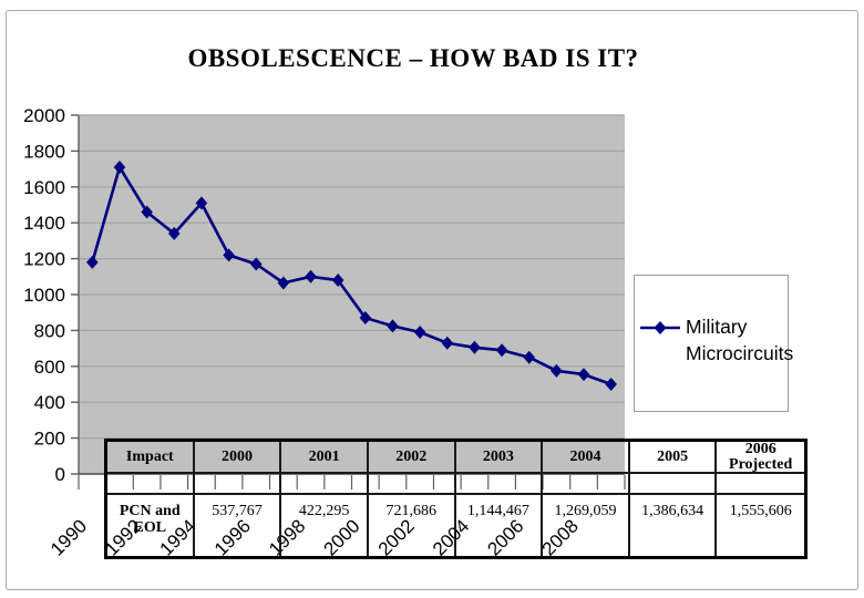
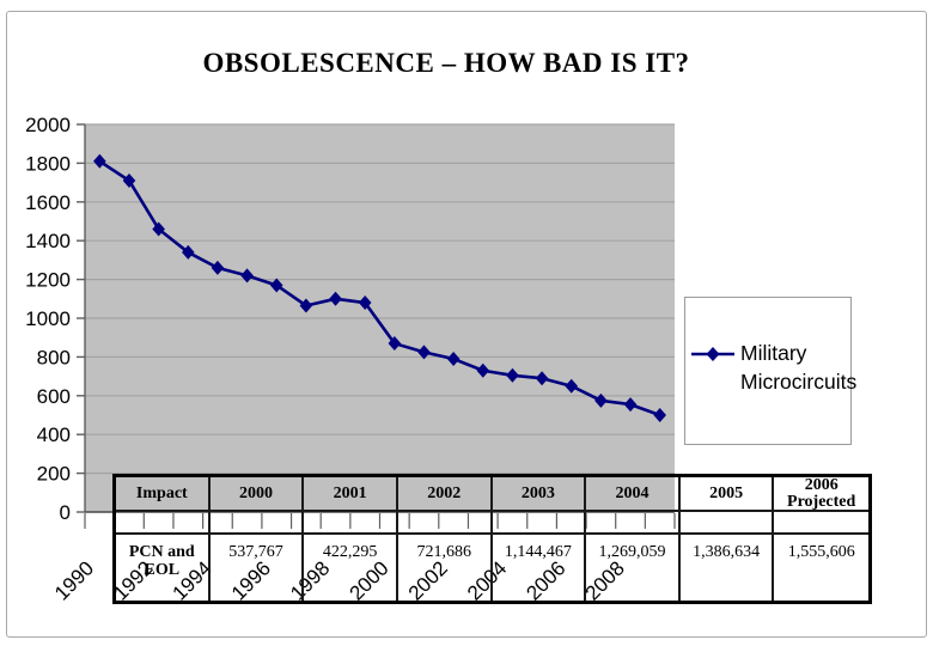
1990: 1180 -> 1810
1994: 1510 -> 1260
